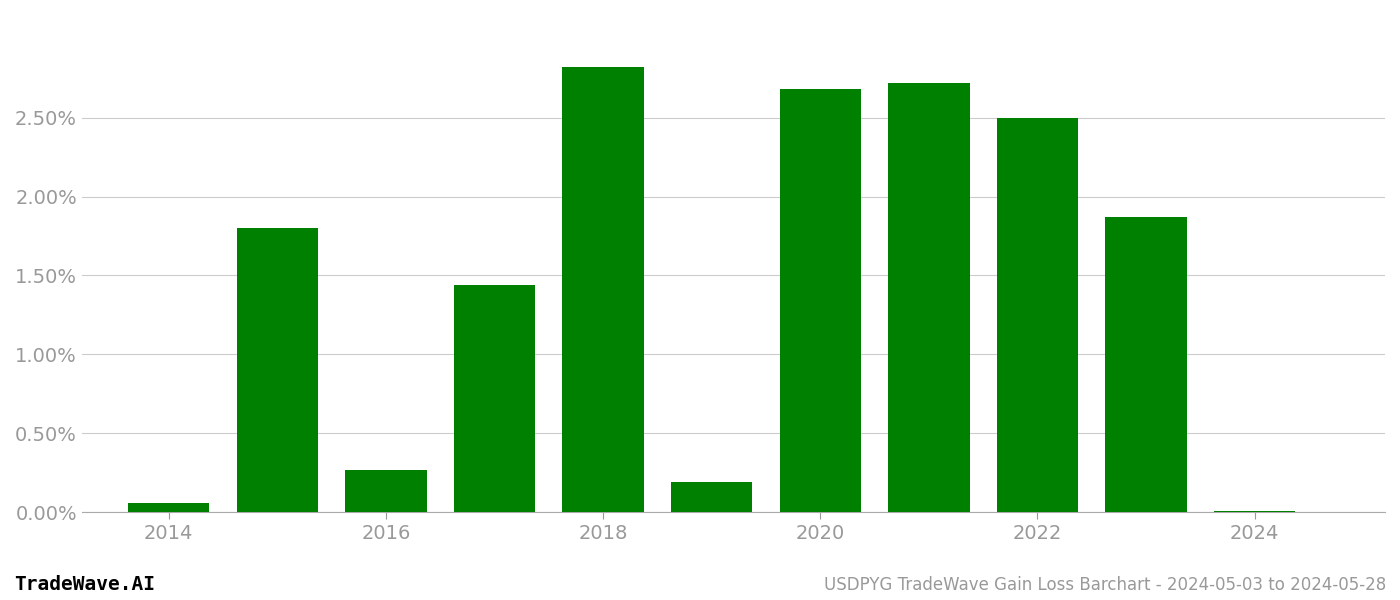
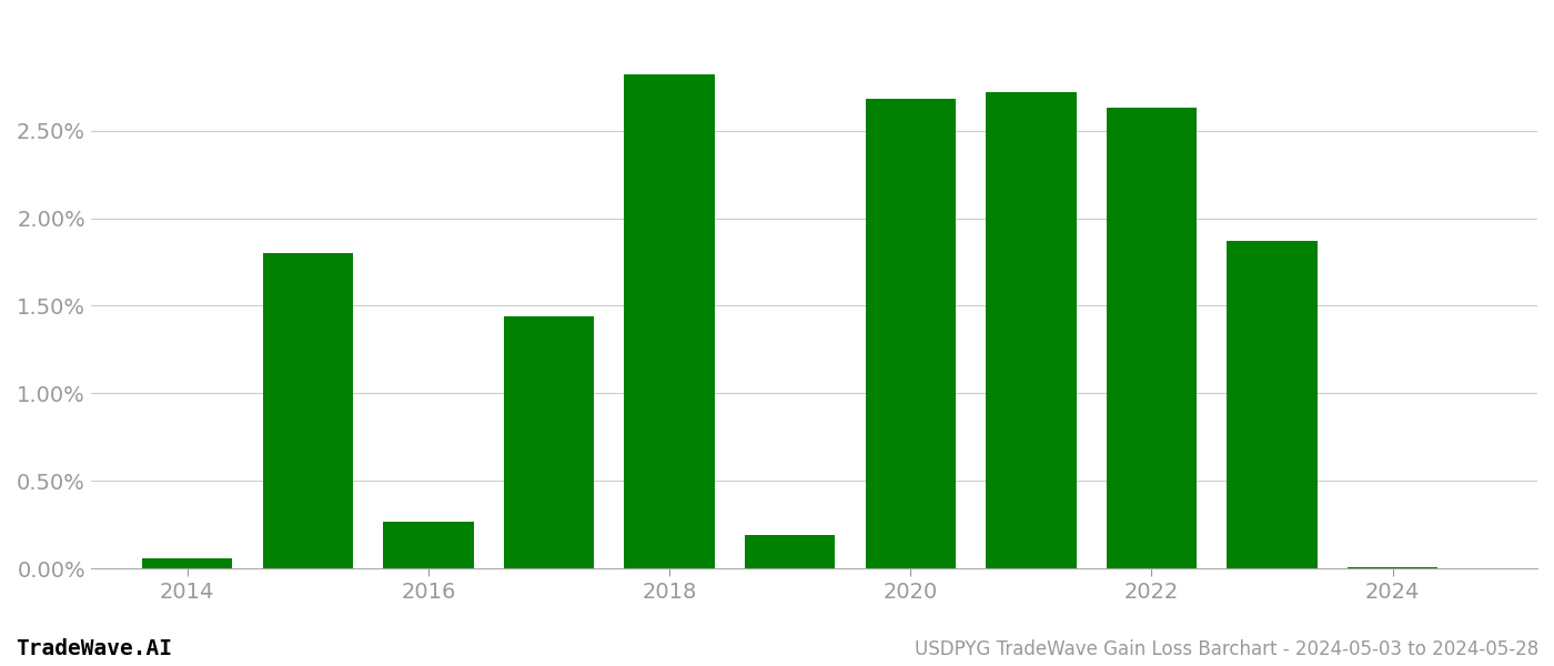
2022: 2.50% -> 2.63%
